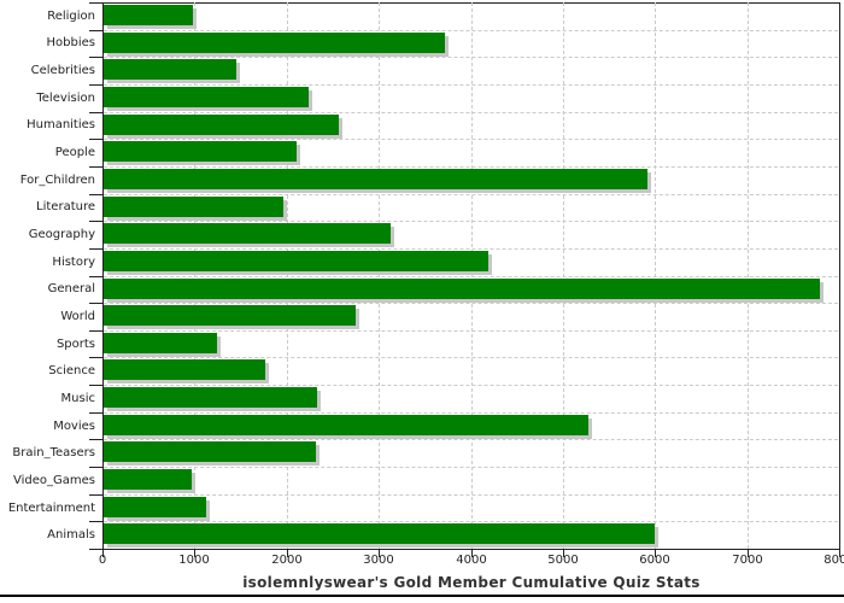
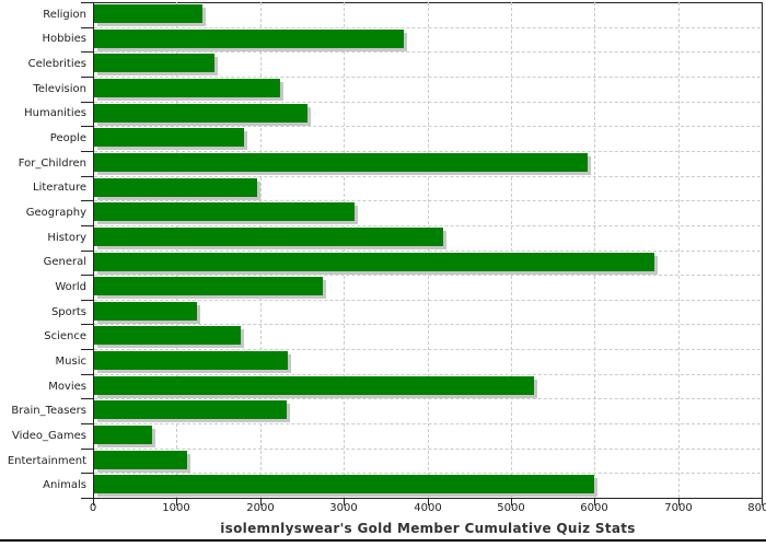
Religion: 1000 -> 1300
People: 2100 -> 1800
General: 7800 -> 6700
Video_Games: 1000 -> 700
